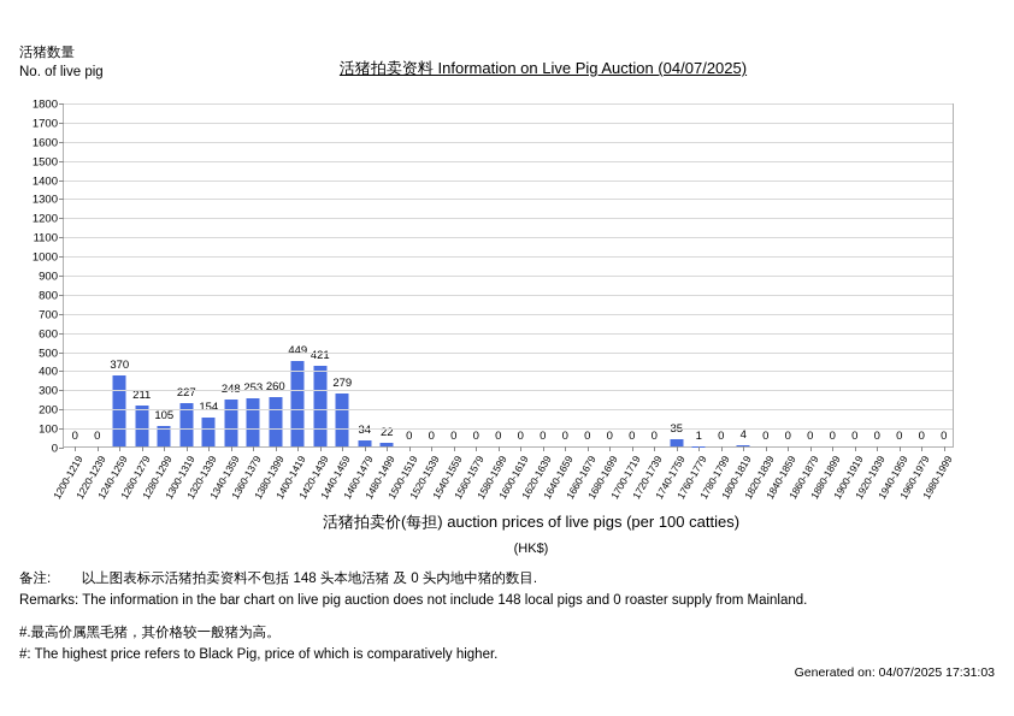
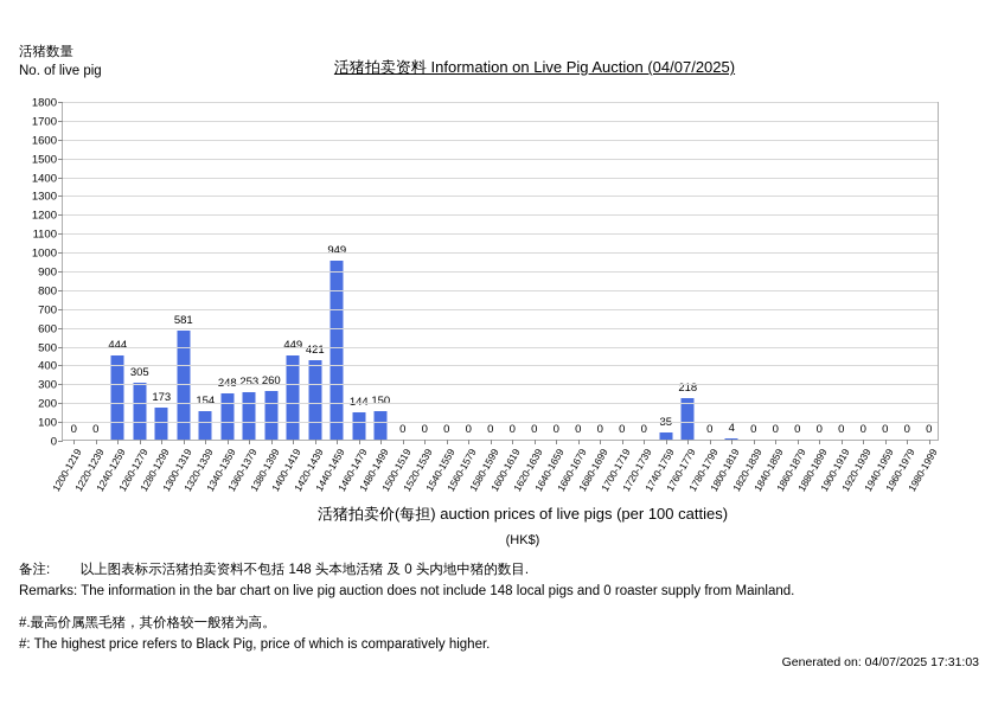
1240-1259: 370 -> 444
1260-1279: 211 -> 305
1280-1299: 105 -> 173
1300-1319: 227 -> 581
1440-1459: 279 -> 949
1460-1479: 34 -> 144
1480-1499: 22 -> 150
1760-1779: 1 -> 218
